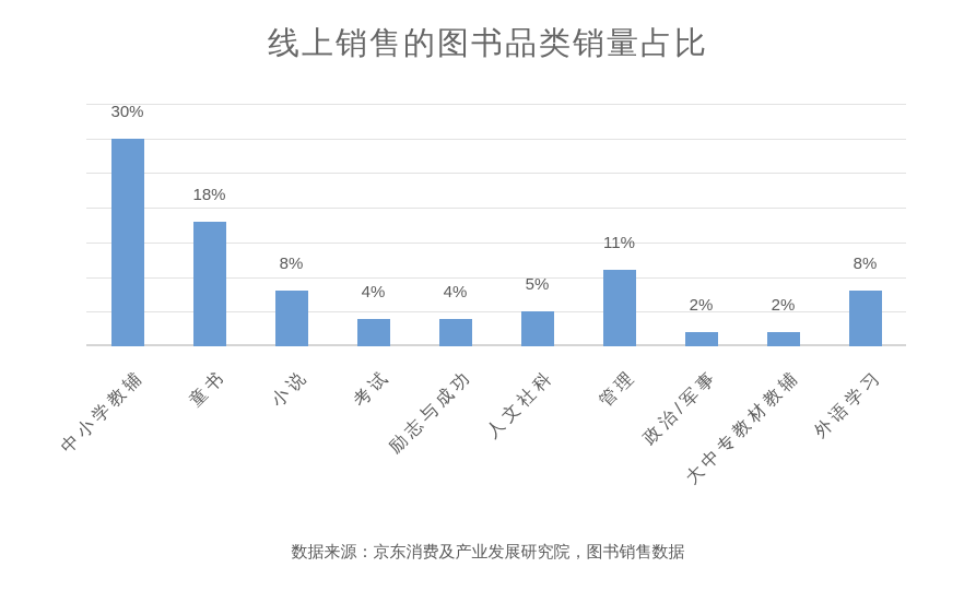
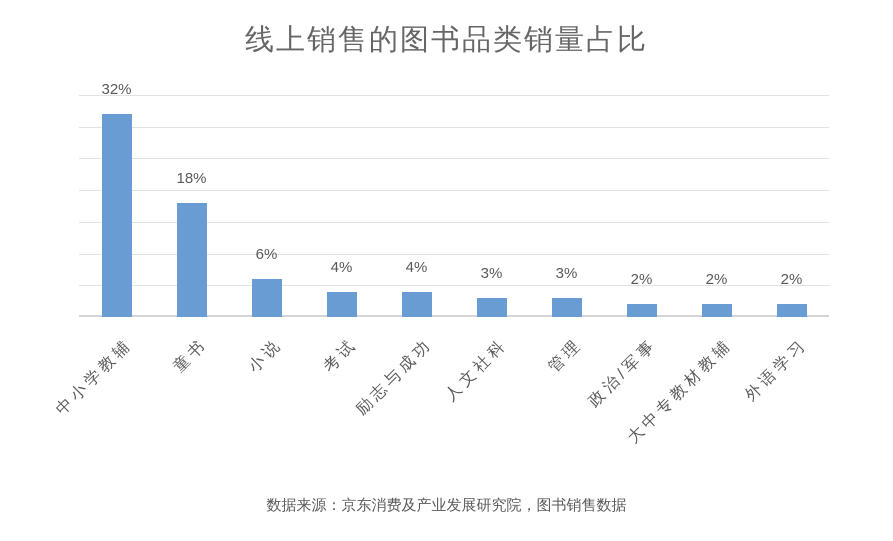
中小学教辅: 30% -> 32%
小说: 8% -> 6%
人文社科: 5% -> 3%
管理: 11% -> 3%
外语学习: 8% -> 2%
